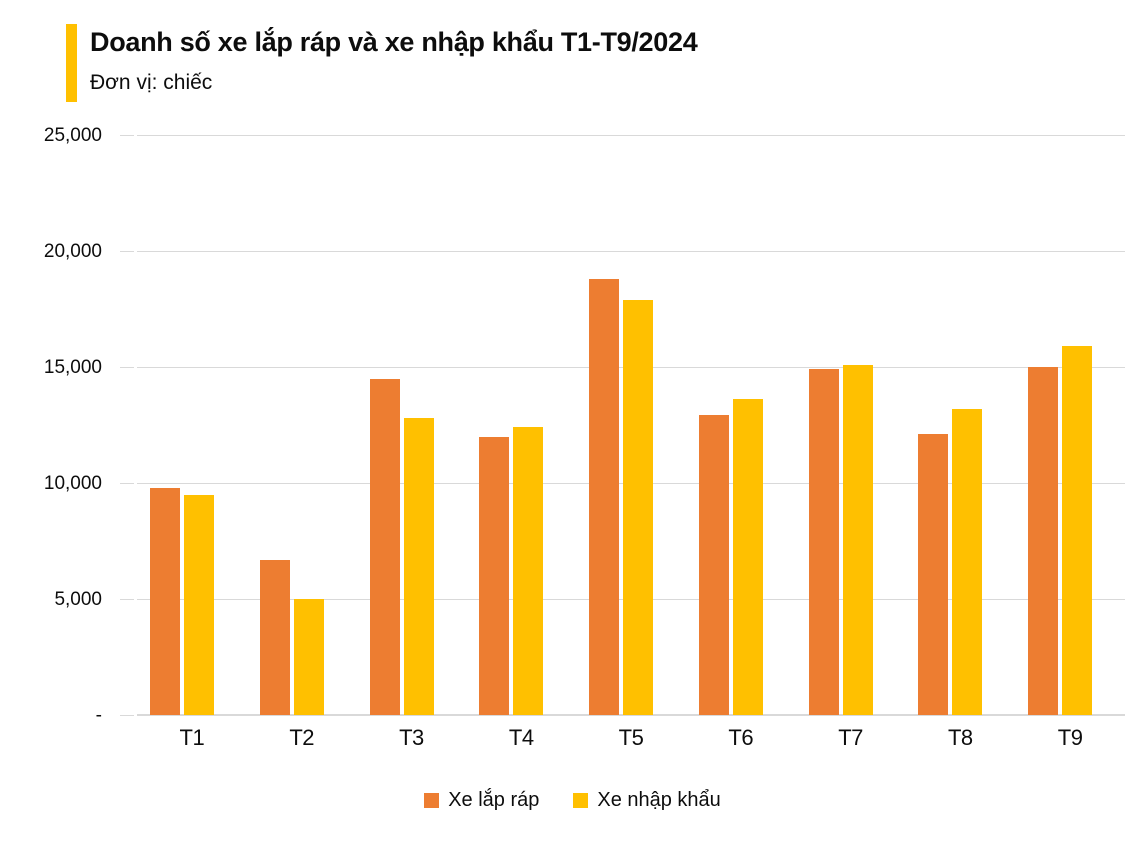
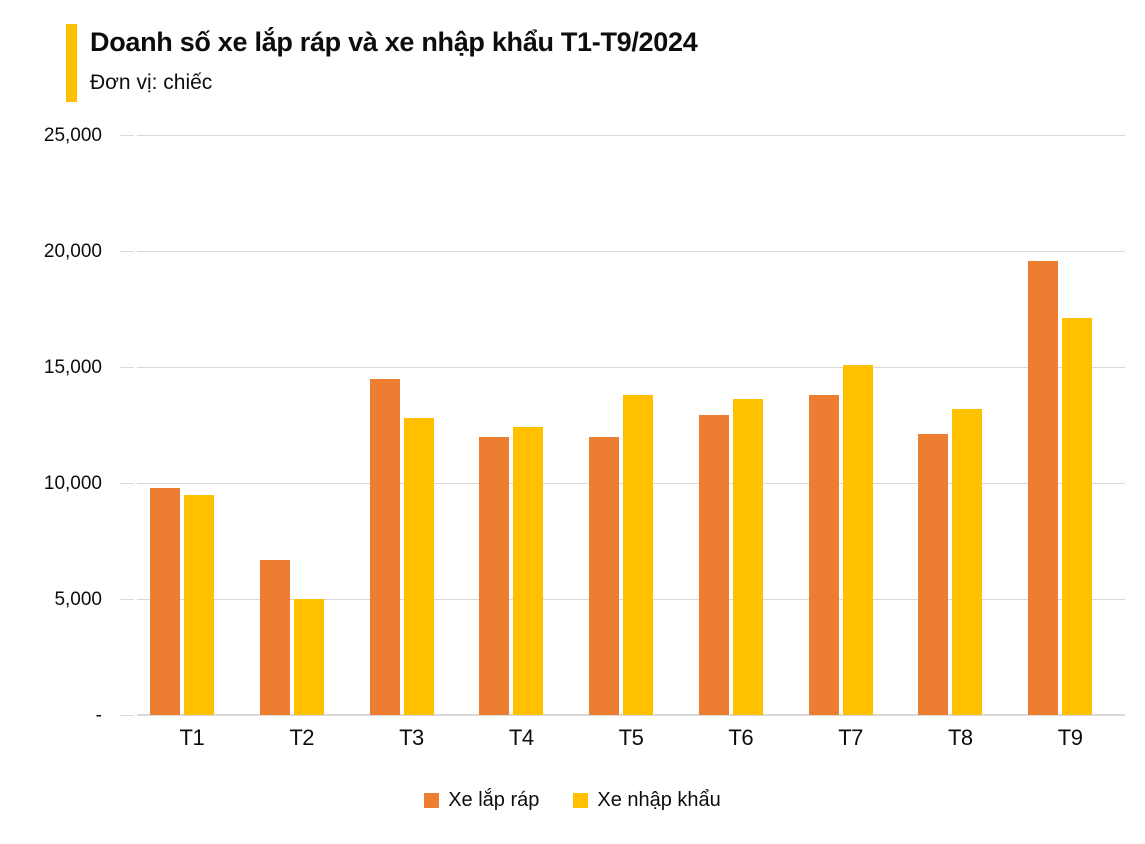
Xe lắp ráp/T5: 18800 -> 12000
Xe nhập khẩu/T5: 17900 -> 13800
Xe lắp ráp/T7: 14900 -> 13800
Xe lắp ráp/T9: 15000 -> 19600
Xe nhập khẩu/T9: 15900 -> 17100
